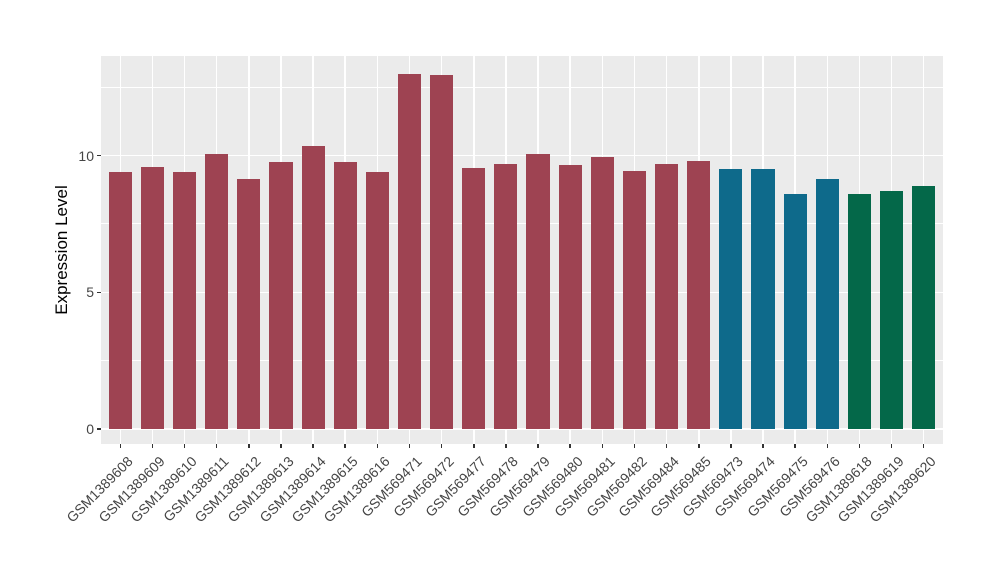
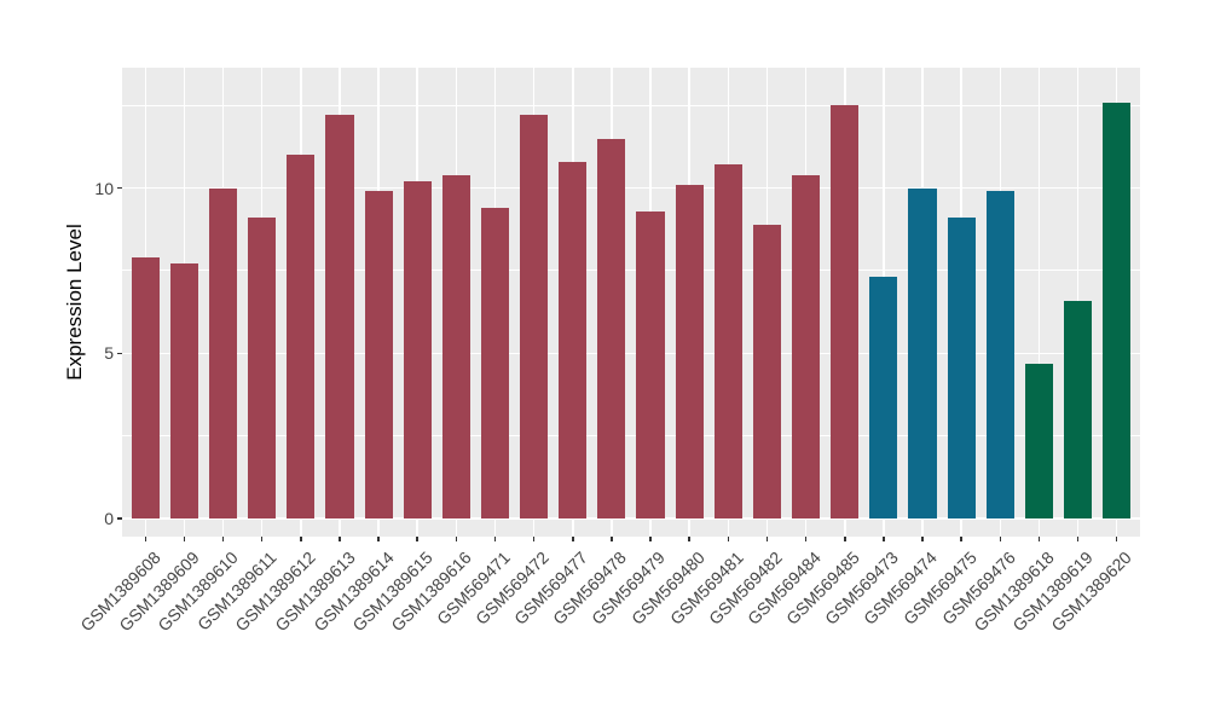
GSM1389608: 9.4 -> 7.9
GSM1389609: 9.6 -> 7.7
GSM1389610: 9.4 -> 10.0
GSM1389611: 10.1 -> 9.1
GSM1389612: 9.2 -> 11.0
GSM1389613: 9.8 -> 12.2
GSM1389614: 10.3 -> 9.9
GSM1389615: 9.8 -> 10.2
GSM1389616: 9.4 -> 10.4
GSM569471: 13.0 -> 9.4
GSM569472: 12.9 -> 12.2
GSM569477: 9.6 -> 10.8
GSM569478: 9.7 -> 11.5
GSM569479: 10.1 -> 9.3
GSM569480: 9.7 -> 10.1
GSM569481: 9.9 -> 10.7
GSM569482: 9.4 -> 8.9
GSM569484: 9.7 -> 10.4
GSM569485: 9.8 -> 12.5
GSM569473: 9.5 -> 7.3
GSM569474: 9.5 -> 10.0
GSM569475: 8.6 -> 9.1
GSM569476: 9.2 -> 9.9
GSM1389618: 8.6 -> 4.7
GSM1389619: 8.7 -> 6.6
GSM1389620: 8.9 -> 12.6
